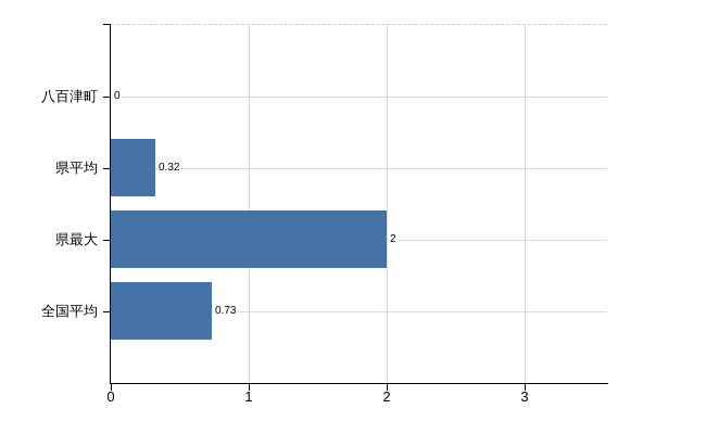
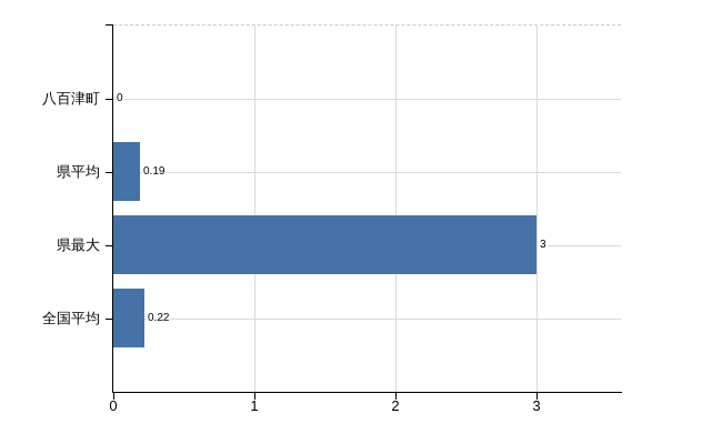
県平均: 0.32 -> 0.19
県最大: 2 -> 3
全国平均: 0.73 -> 0.22
